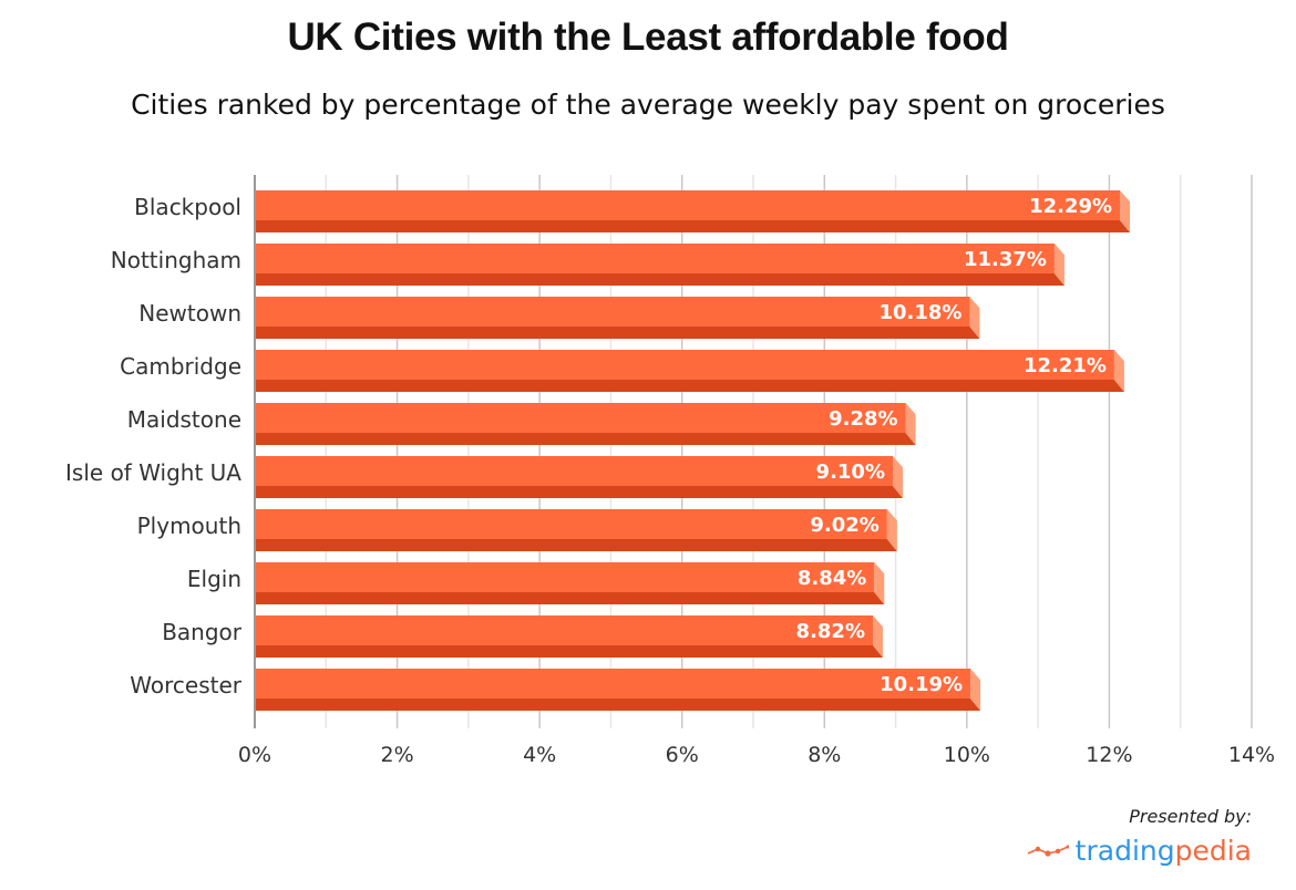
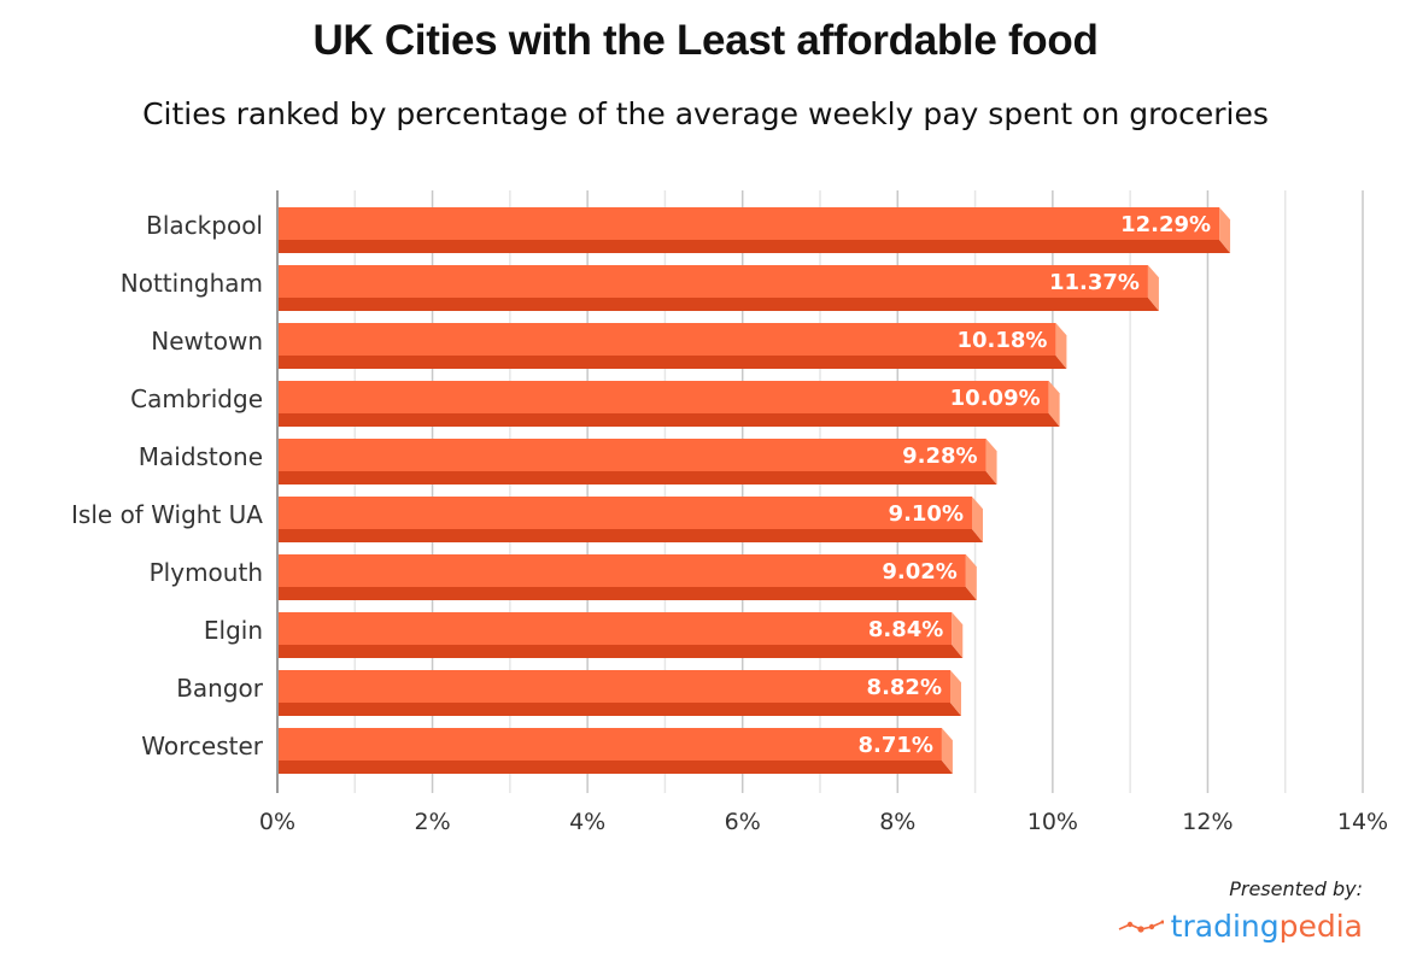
Cambridge: 12.21% -> 10.09%
Worcester: 10.19% -> 8.71%
